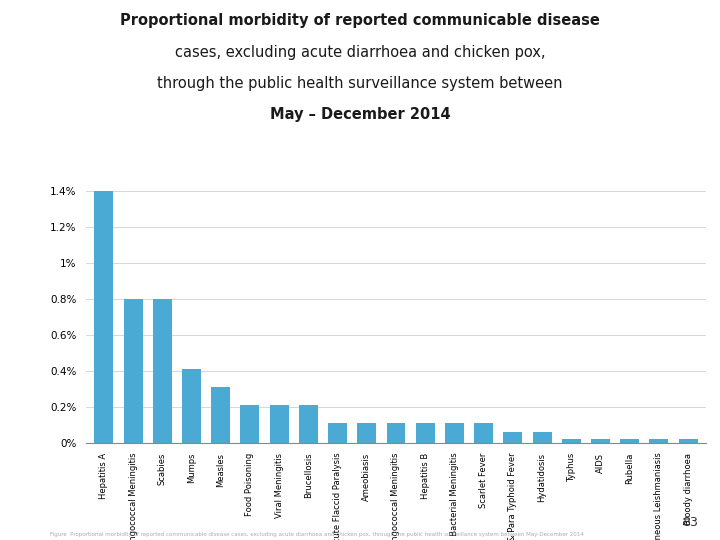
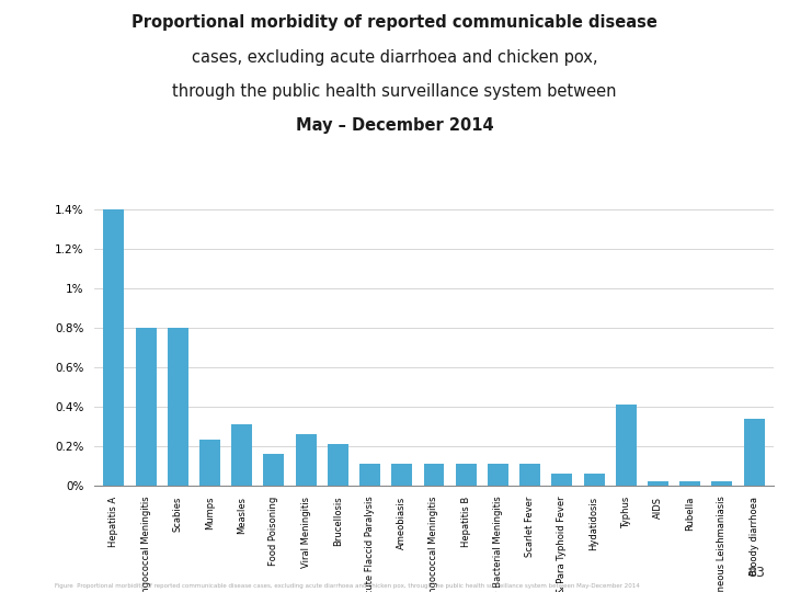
Mumps: 0.41% -> 0.23%
Food Poisoning: 0.21% -> 0.16%
Viral Meningitis: 0.21% -> 0.26%
Typhus: 0.02% -> 0.41%
Bloody diarrhoea: 0.02% -> 0.34%
